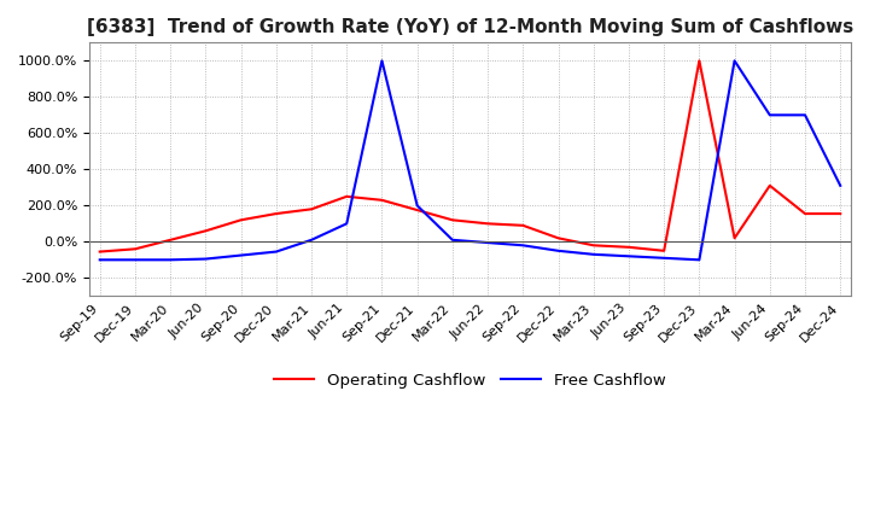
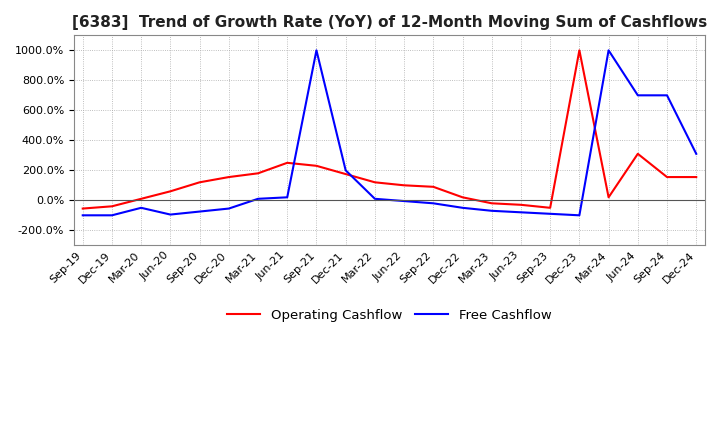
Free Cashflow/Mar-20: -100% -> -50%
Free Cashflow/Jun-21: 100% -> 20%
